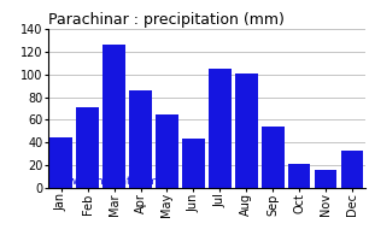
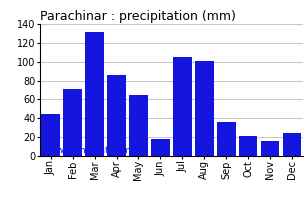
Mar: 126 -> 132
Jun: 43 -> 18
Sep: 54 -> 36
Dec: 33 -> 24
